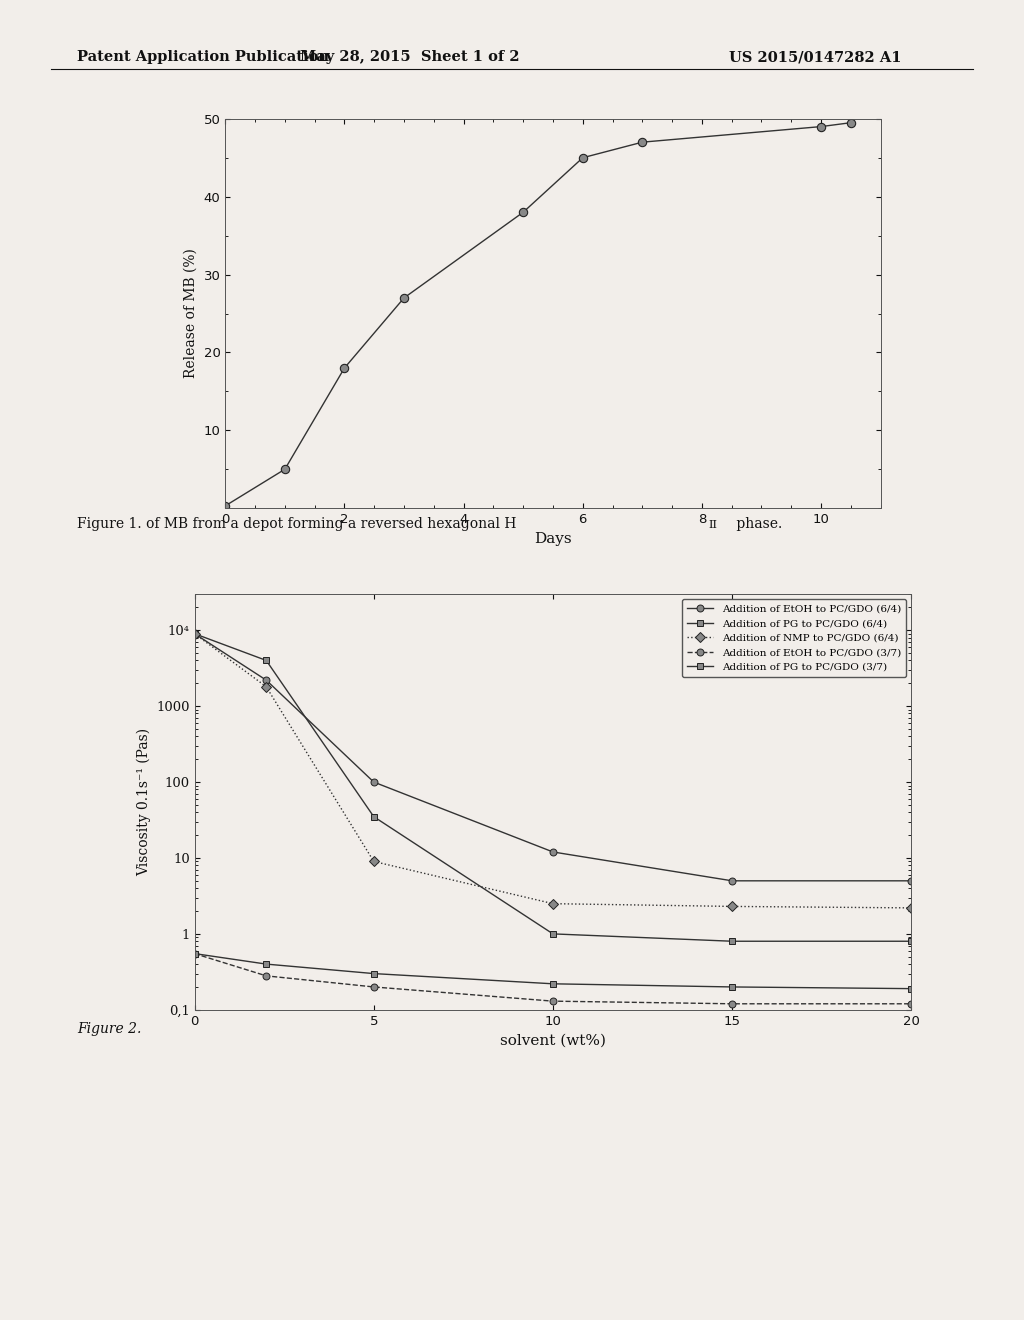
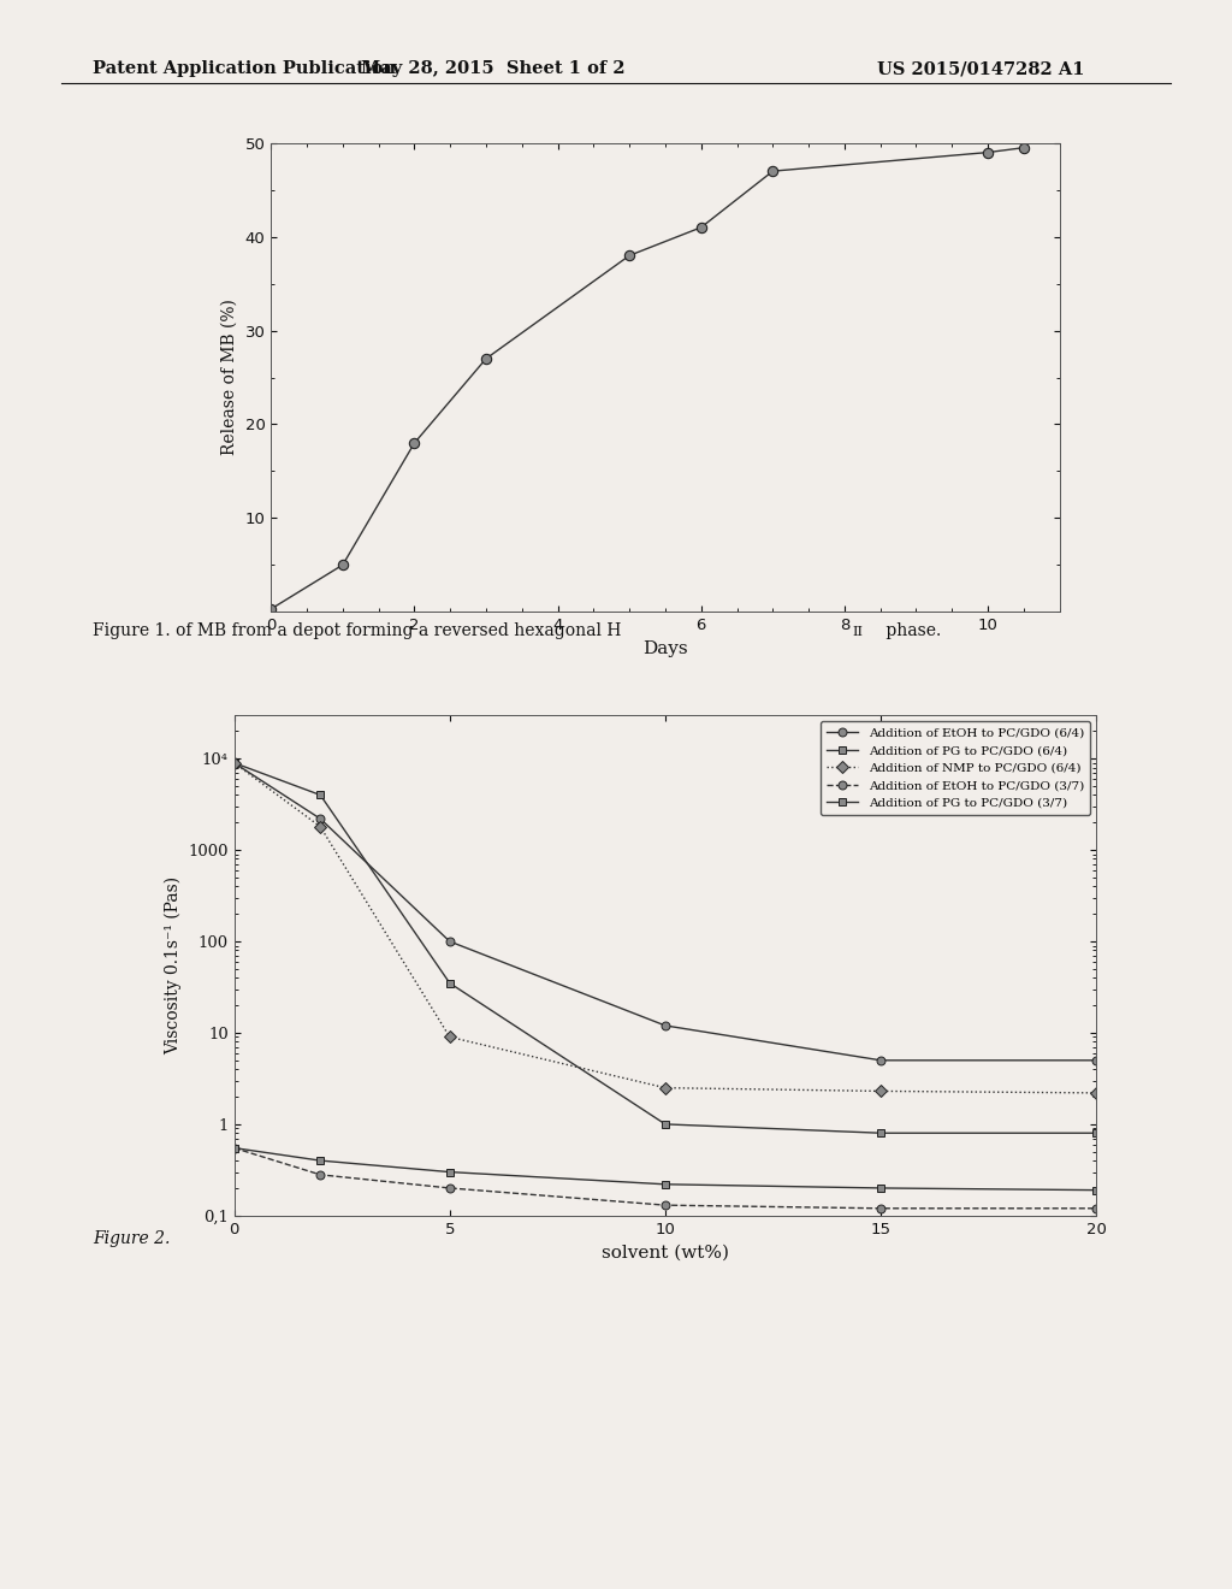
6: 45.0 -> 41.0
